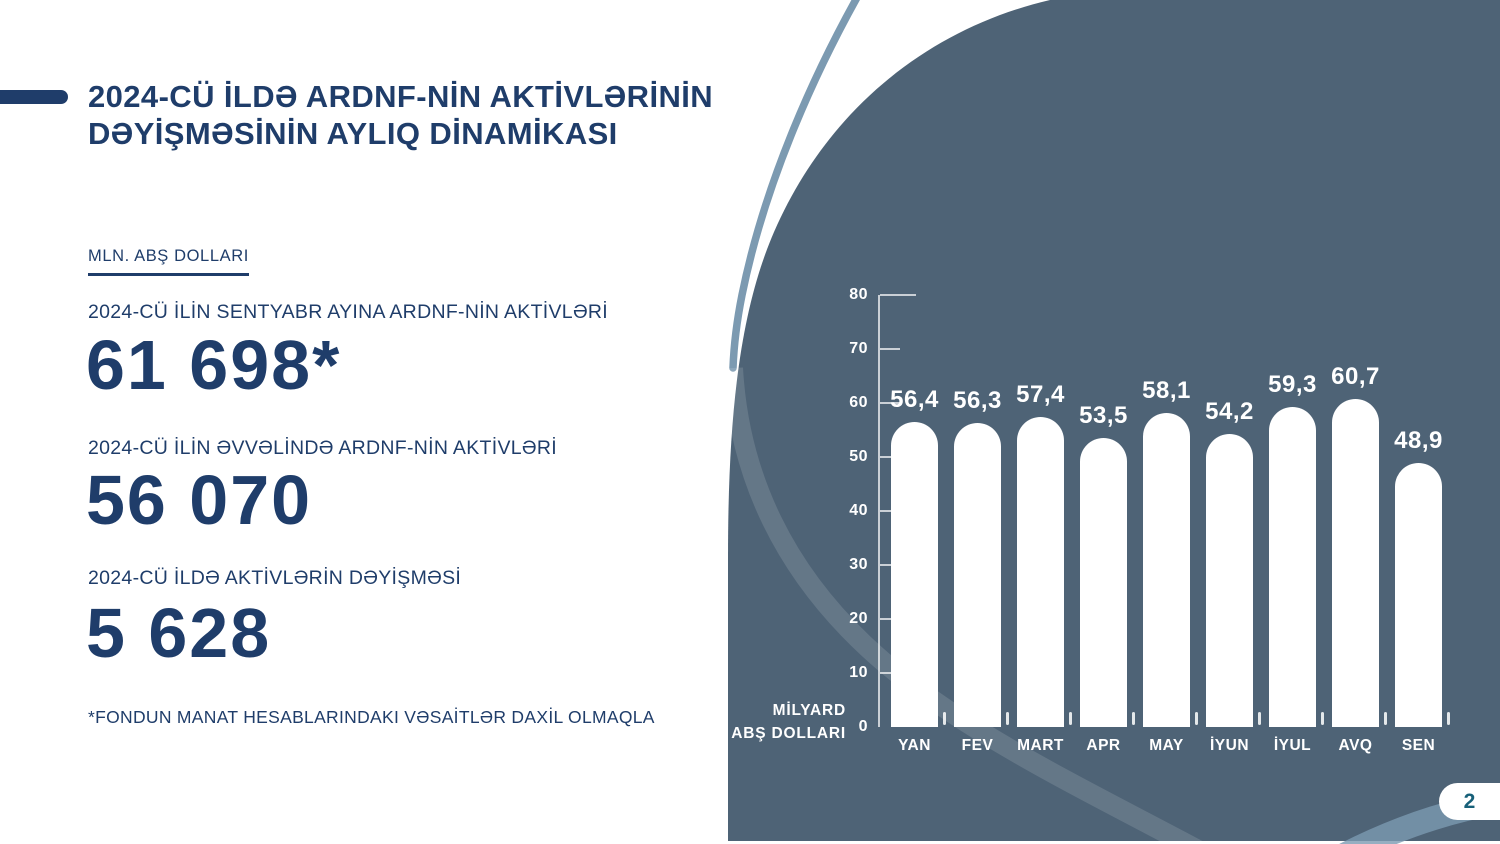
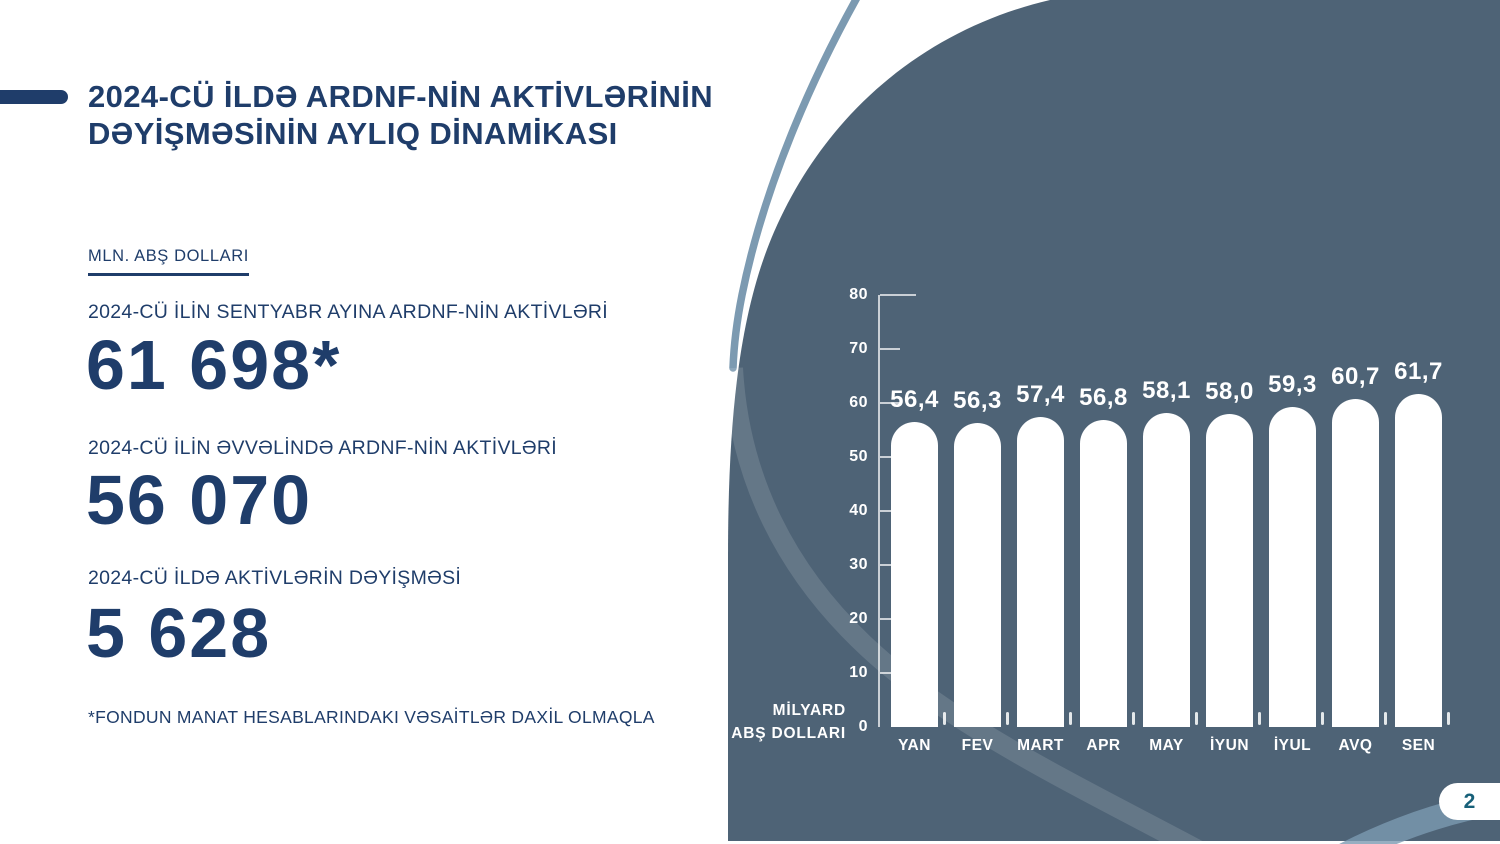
APR: 53,5 -> 56,8
İYUN: 54,2 -> 58,0
SEN: 48,9 -> 61,7
